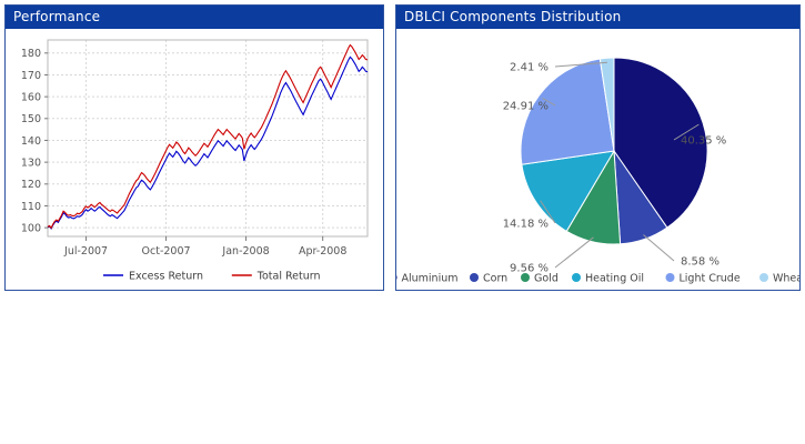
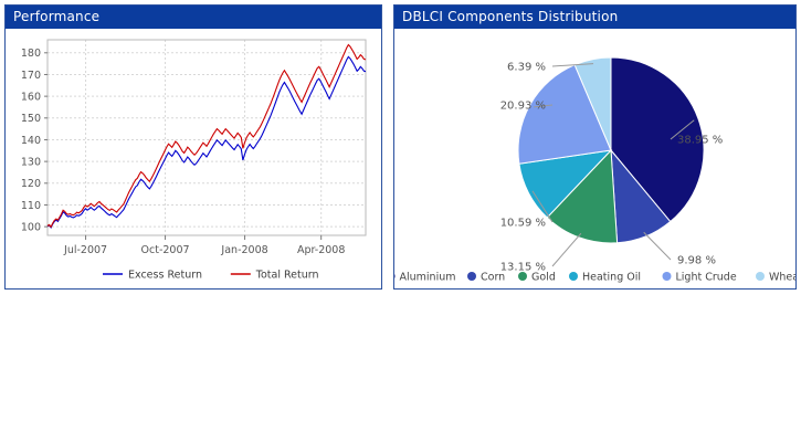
DBLCI Components Distribution/Aluminium: 40.35 -> 38.95
DBLCI Components Distribution/Corn: 8.58 -> 9.98
DBLCI Components Distribution/Gold: 9.56 -> 13.15
DBLCI Components Distribution/Heating Oil: 14.18 -> 10.59
DBLCI Components Distribution/Light Crude: 24.91 -> 20.93
DBLCI Components Distribution/Wheat: 2.41 -> 6.39
